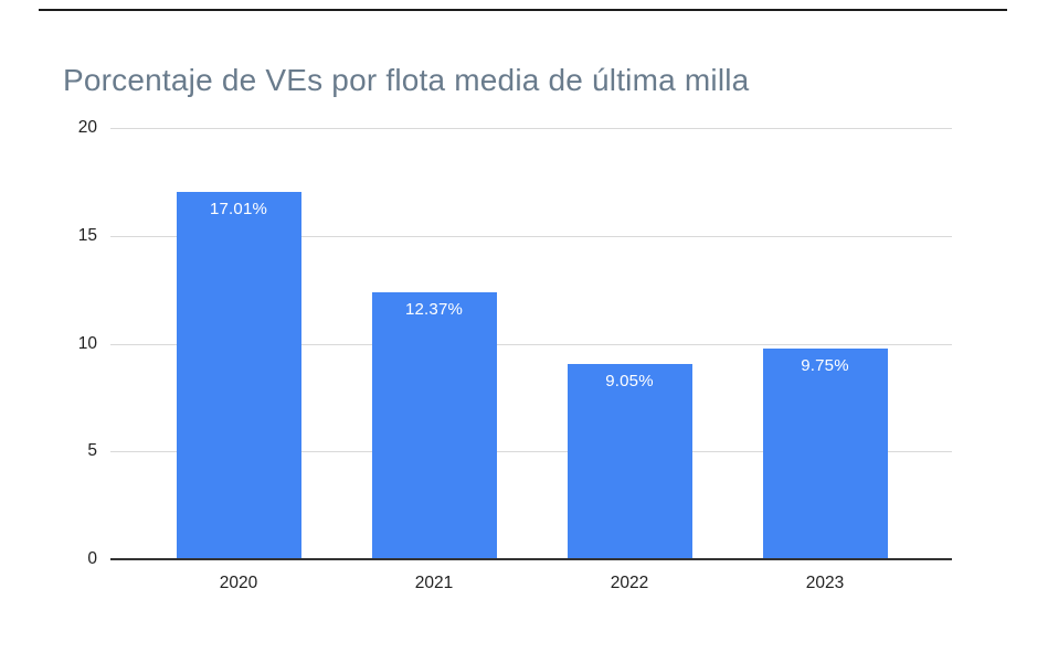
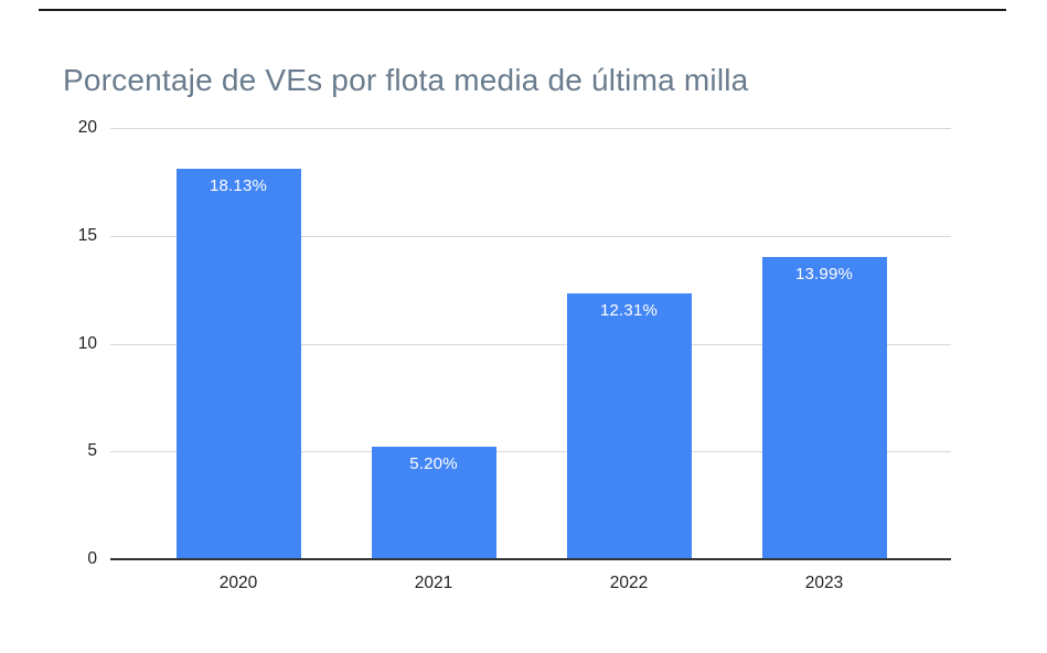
2020: 17.01% -> 18.13%
2021: 12.37% -> 5.20%
2022: 9.05% -> 12.31%
2023: 9.75% -> 13.99%
